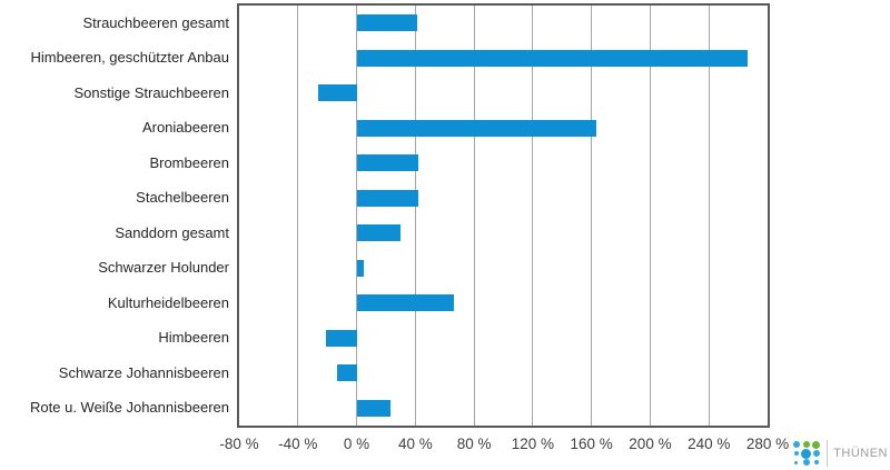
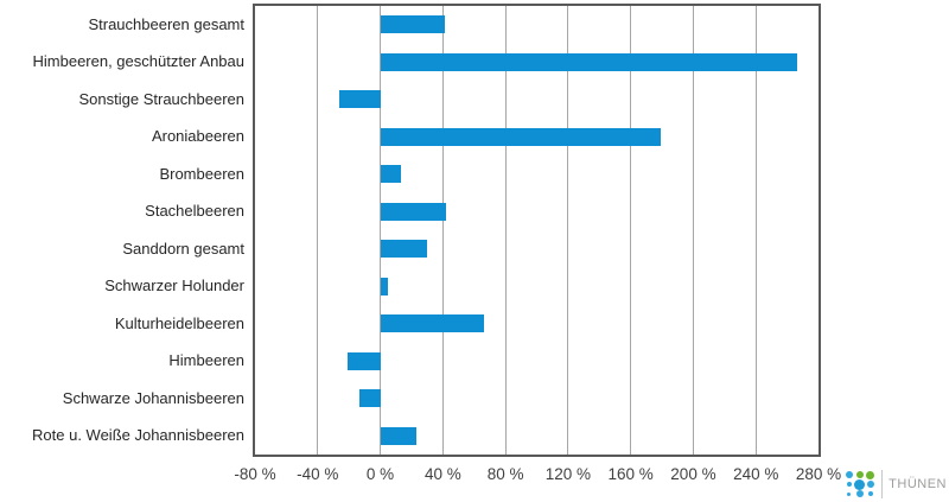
Aroniabeeren: 163% -> 179%
Brombeeren: 42% -> 13%
